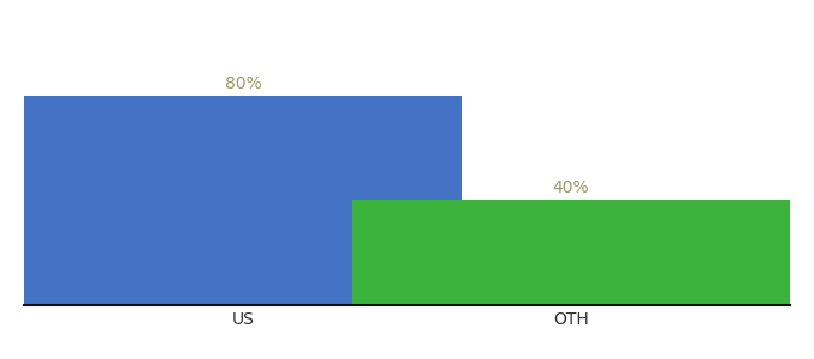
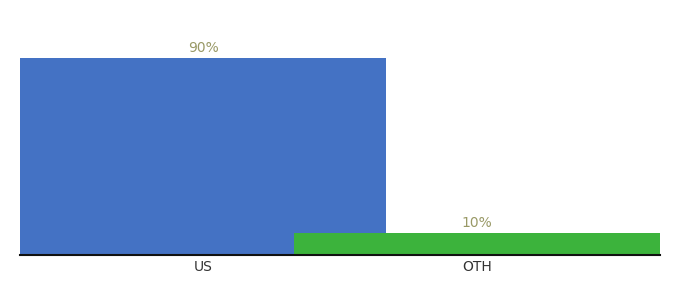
US: 80% -> 90%
OTH: 40% -> 10%
